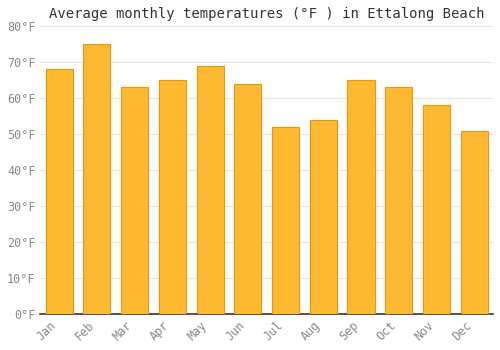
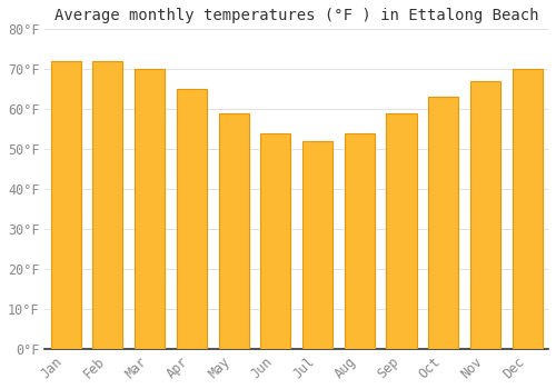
Jan: 68°F -> 72°F
Feb: 75°F -> 72°F
Mar: 63°F -> 70°F
May: 69°F -> 59°F
Jun: 64°F -> 54°F
Sep: 65°F -> 59°F
Nov: 58°F -> 67°F
Dec: 51°F -> 70°F
